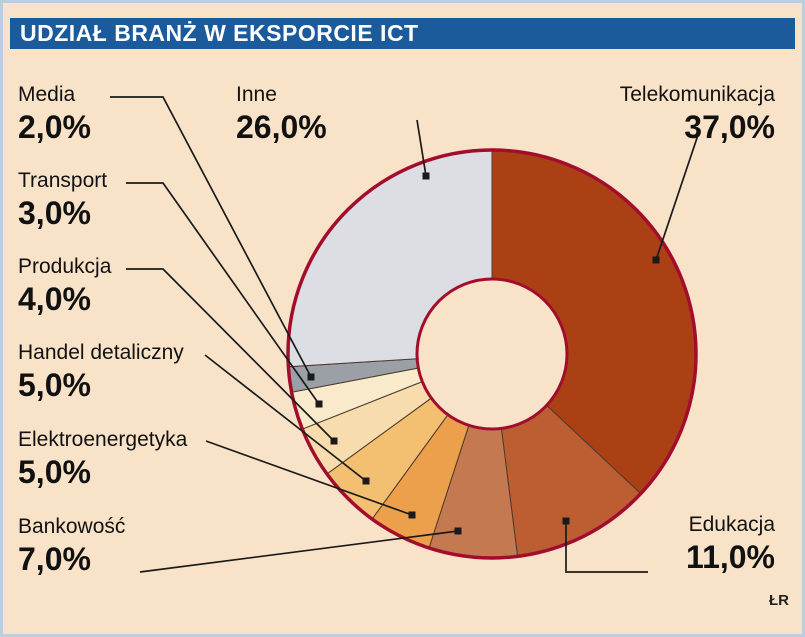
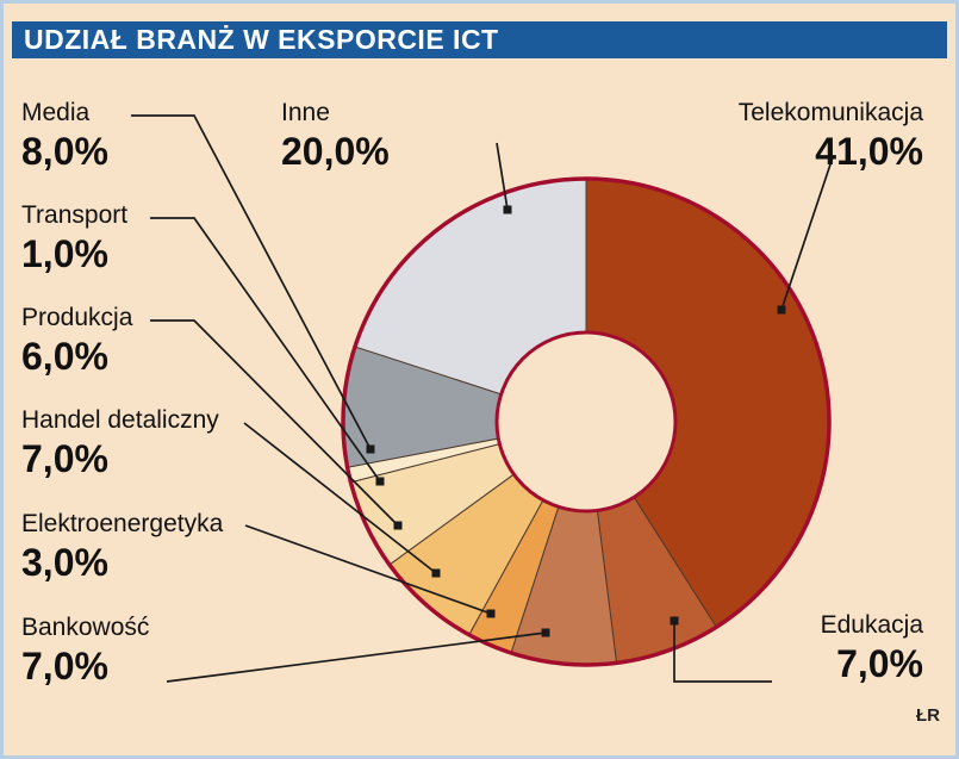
Telekomunikacja: 37,0% -> 41,0%
Edukacja: 11,0% -> 7,0%
Elektroenergetyka: 5,0% -> 3,0%
Handel detaliczny: 5,0% -> 7,0%
Produkcja: 4,0% -> 6,0%
Transport: 3,0% -> 1,0%
Media: 2,0% -> 8,0%
Inne: 26,0% -> 20,0%
